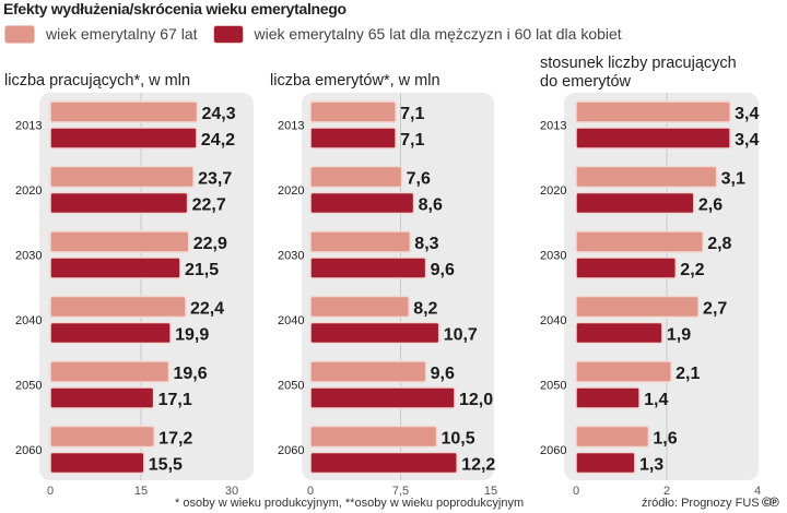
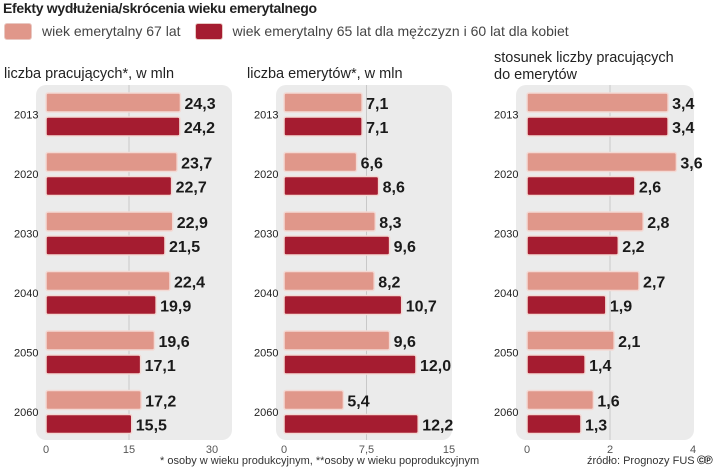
liczba emerytów*, w mln/wiek emerytalny 67 lat/2020: 7,6 -> 6,6
liczba emerytów*, w mln/wiek emerytalny 67 lat/2060: 10,5 -> 5,4
stosunek liczby pracujących do emerytów/wiek emerytalny 67 lat/2020: 3,1 -> 3,6
